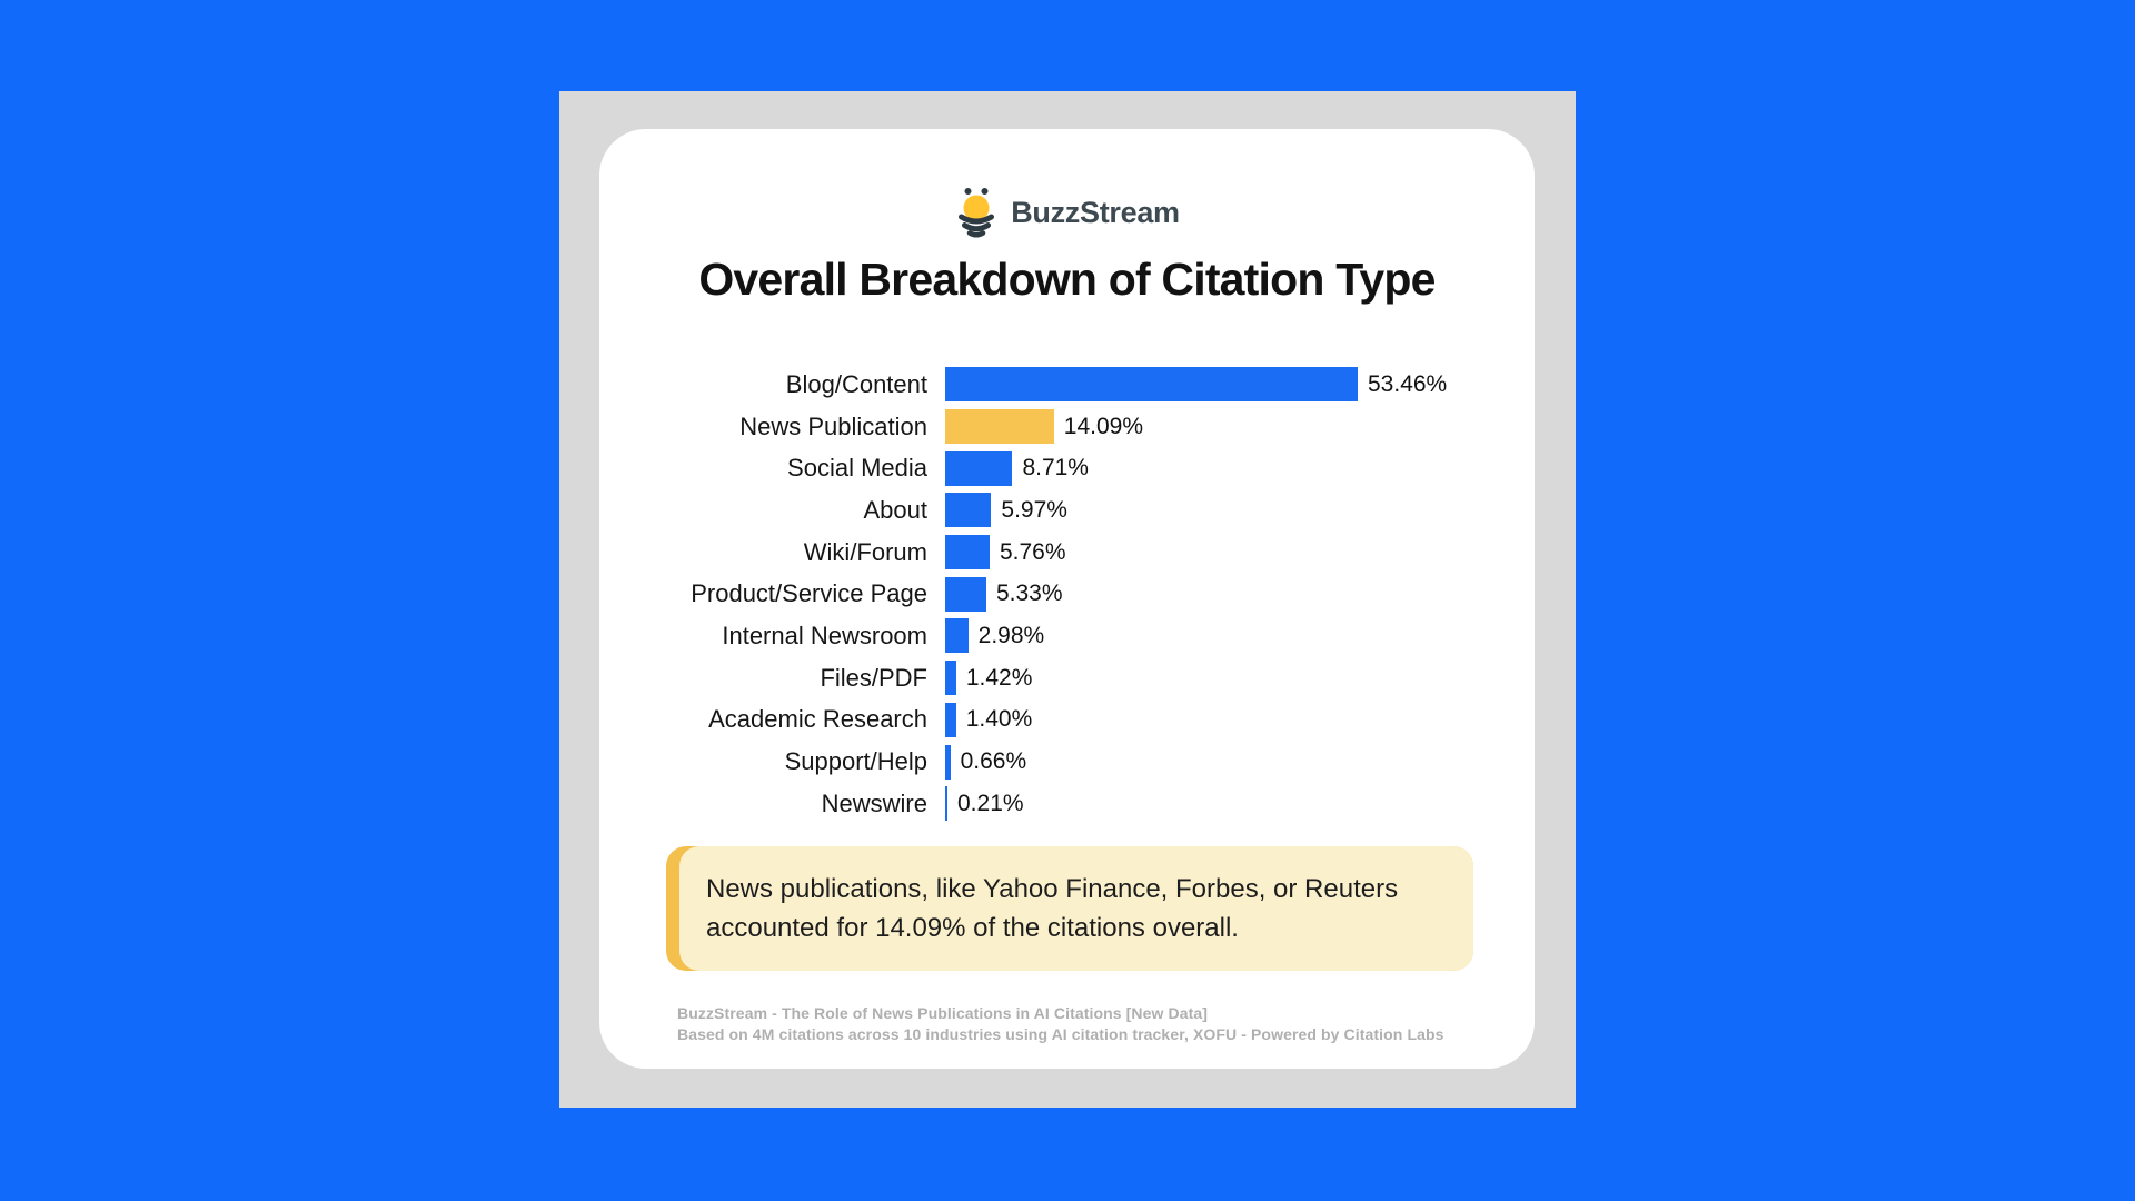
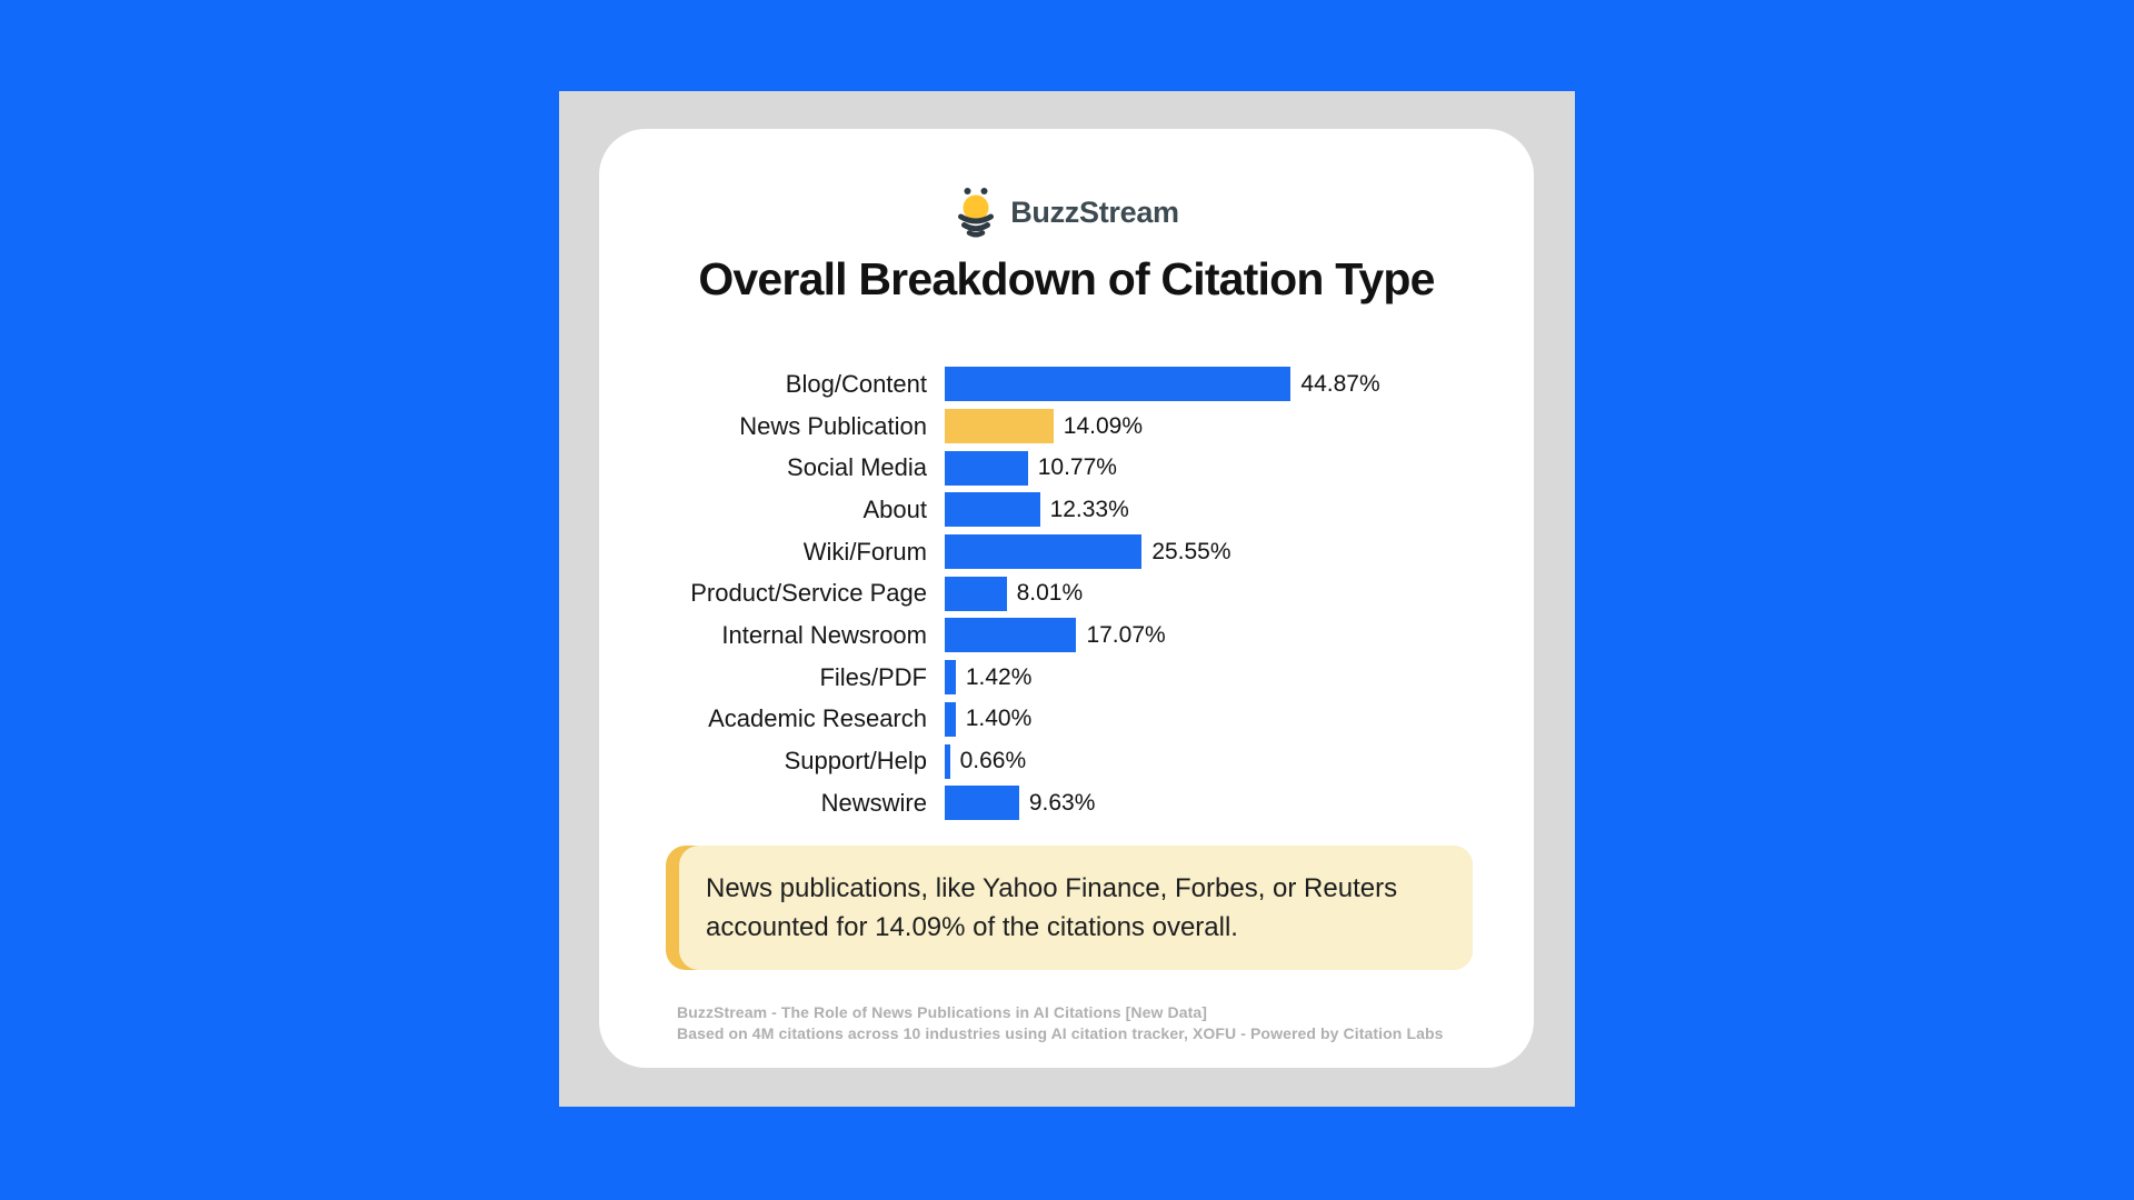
Blog/Content: 53.46% -> 44.87%
Social Media: 8.71% -> 10.77%
About: 5.97% -> 12.33%
Wiki/Forum: 5.76% -> 25.55%
Product/Service Page: 5.33% -> 8.01%
Internal Newsroom: 2.98% -> 17.07%
Newswire: 0.21% -> 9.63%
